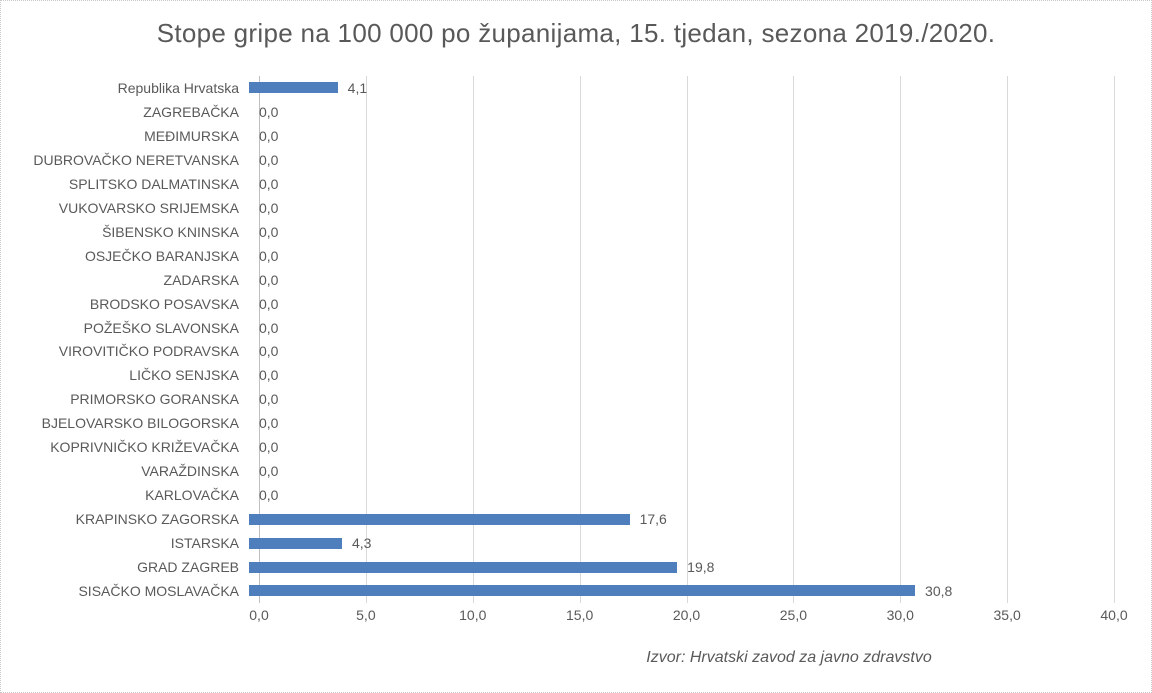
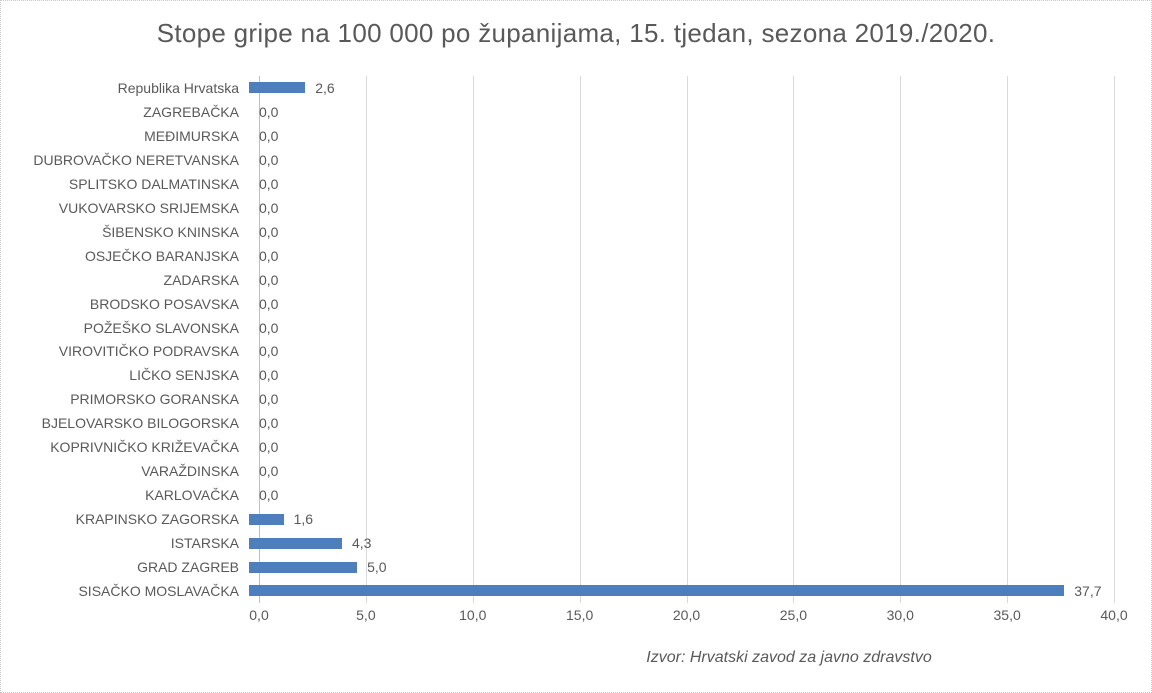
Republika Hrvatska: 4,1 -> 2,6
KRAPINSKO ZAGORSKA: 17,6 -> 1,6
GRAD ZAGREB: 19,8 -> 5,0
SISAČKO MOSLAVAČKA: 30,8 -> 37,7
